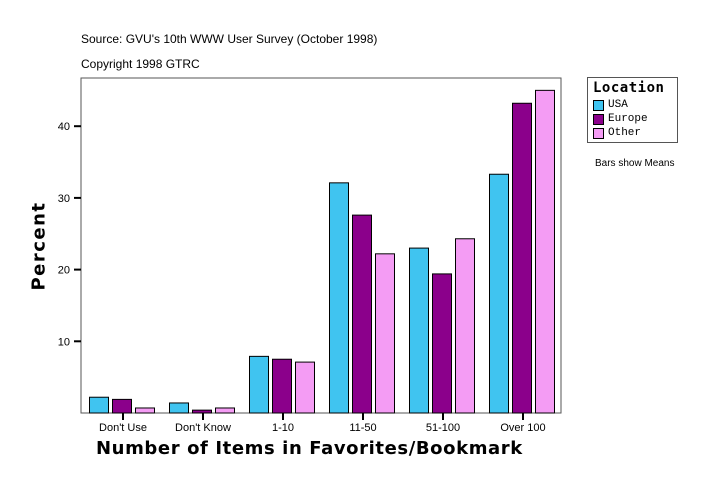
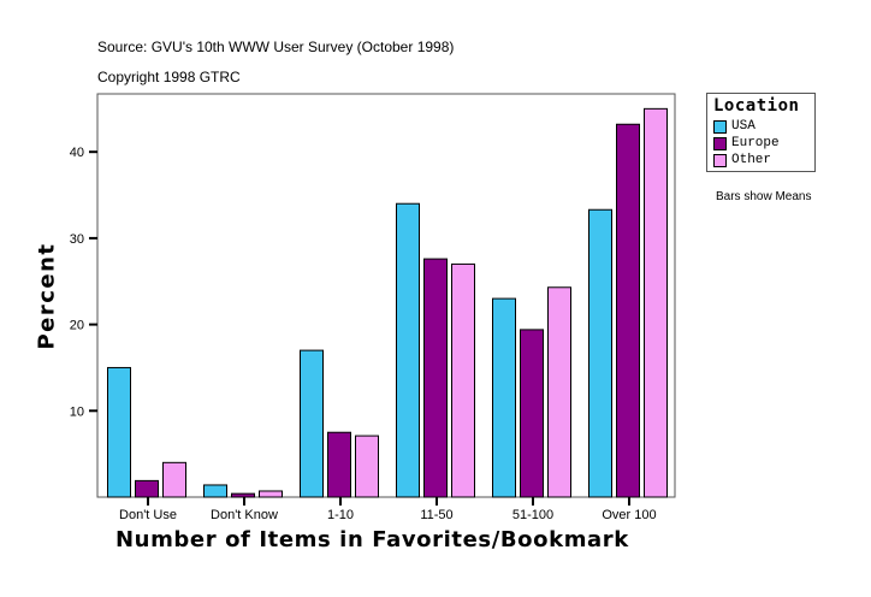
USA/Don't Use: 2 -> 15
Other/Don't Use: 1 -> 4
USA/1-10: 8 -> 17
USA/11-50: 32 -> 34
Other/11-50: 22 -> 27
